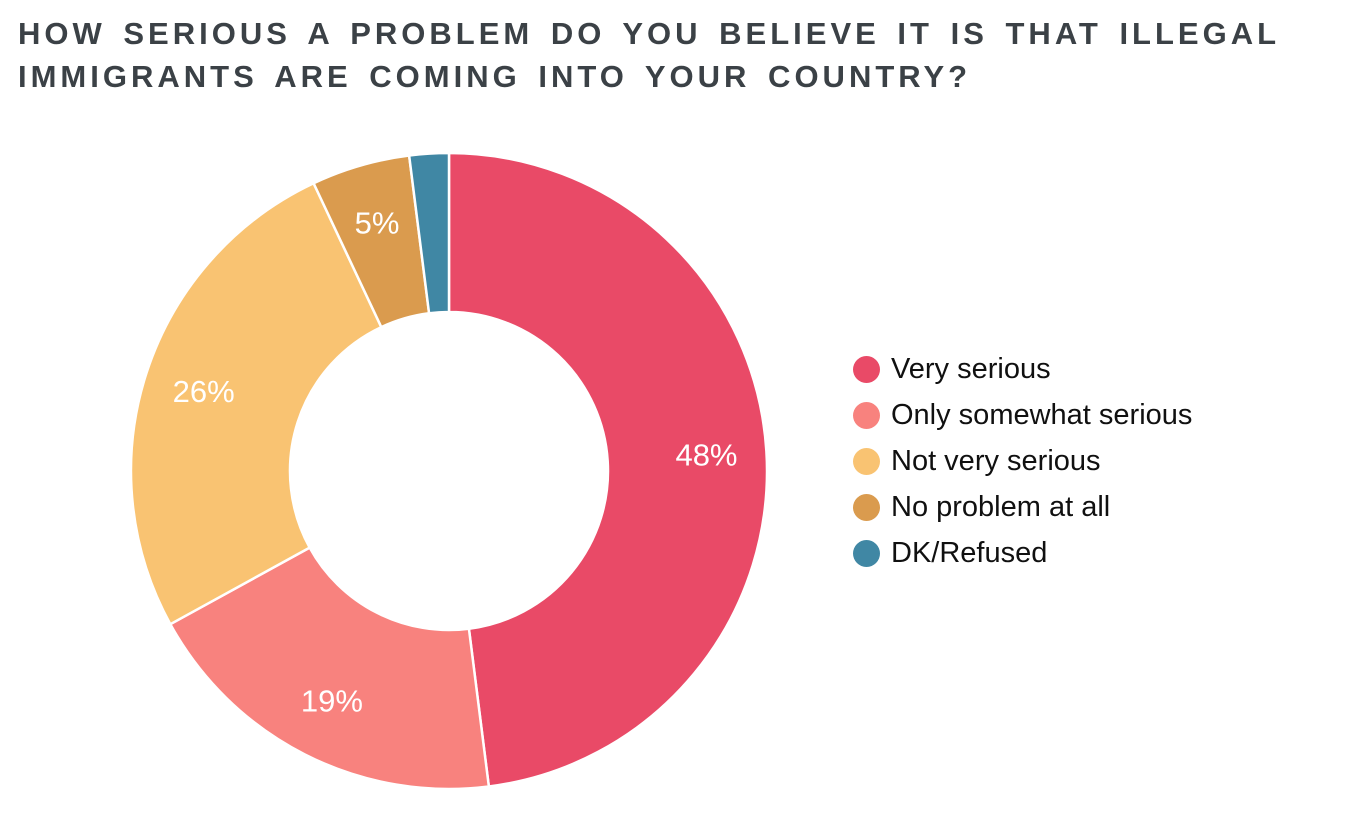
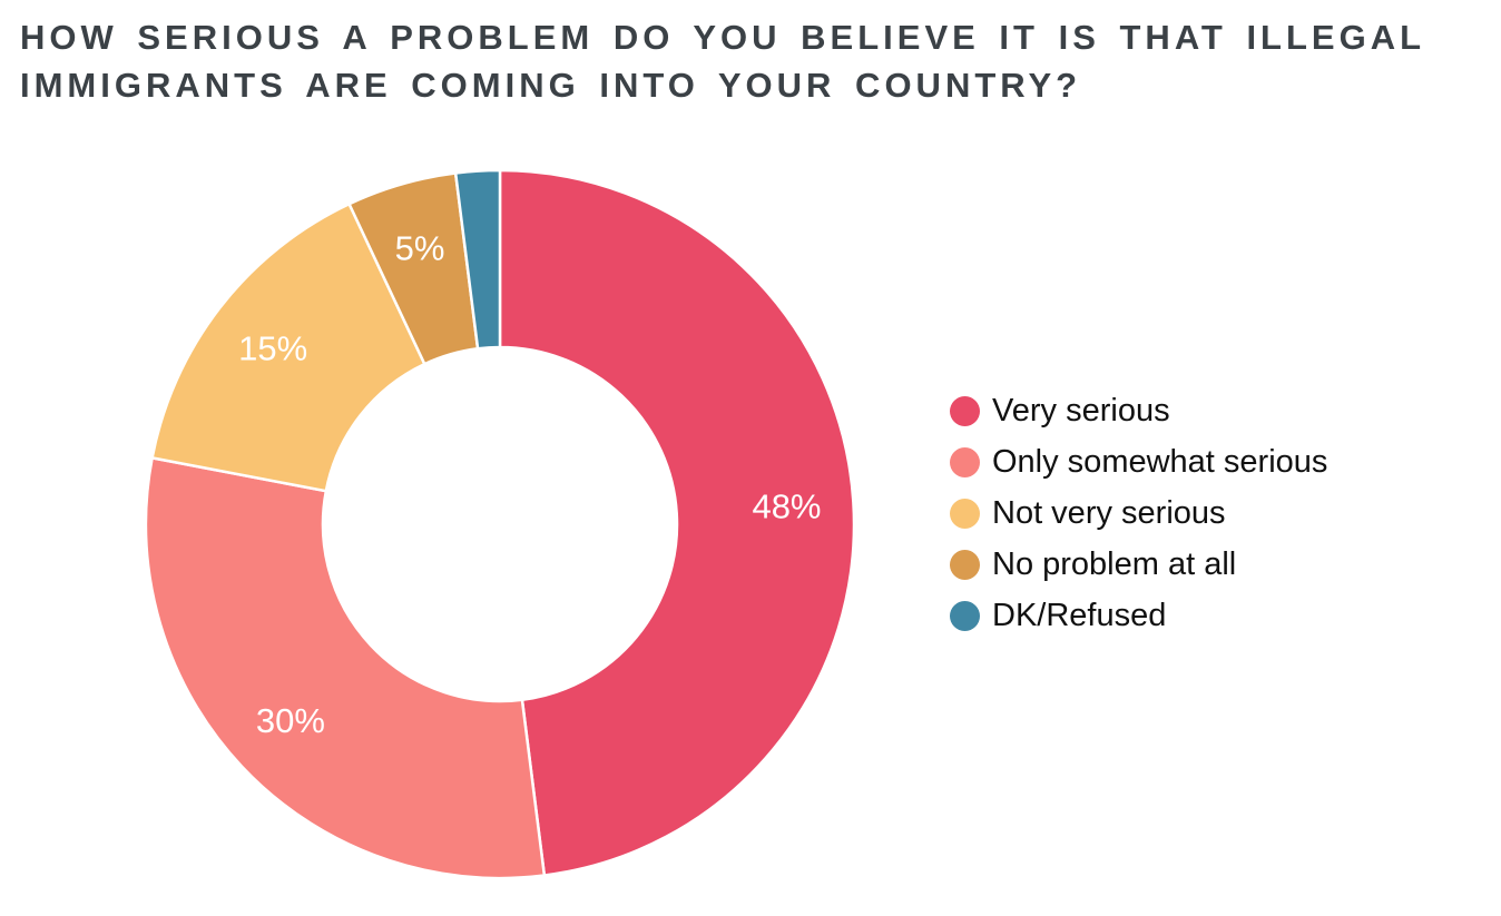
Only somewhat serious: 19% -> 30%
Not very serious: 26% -> 15%
